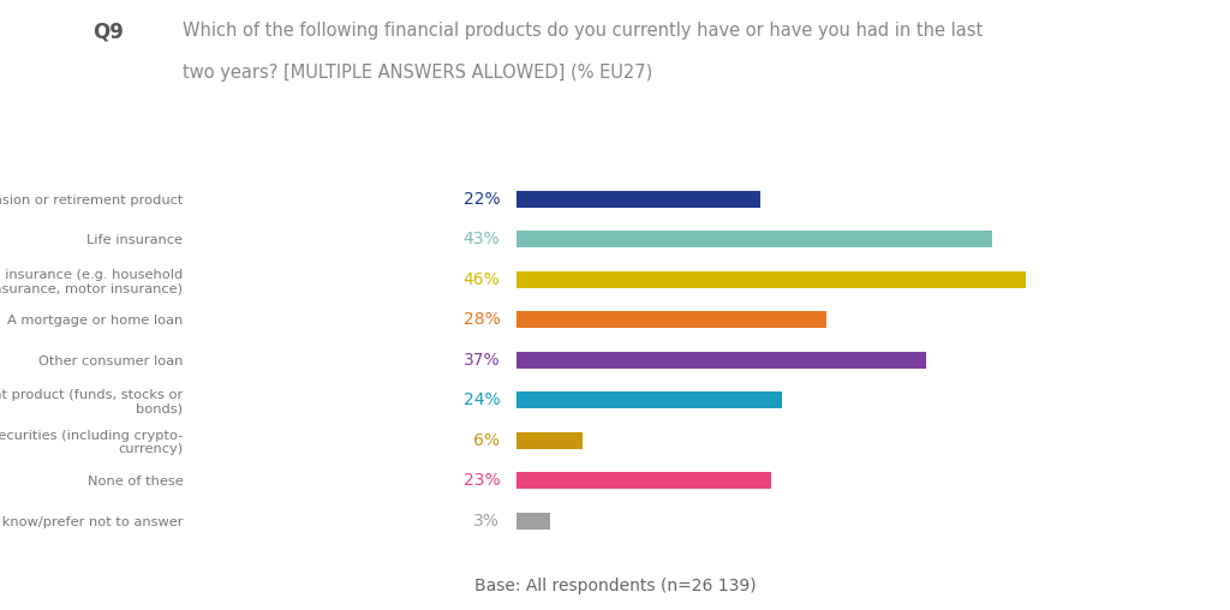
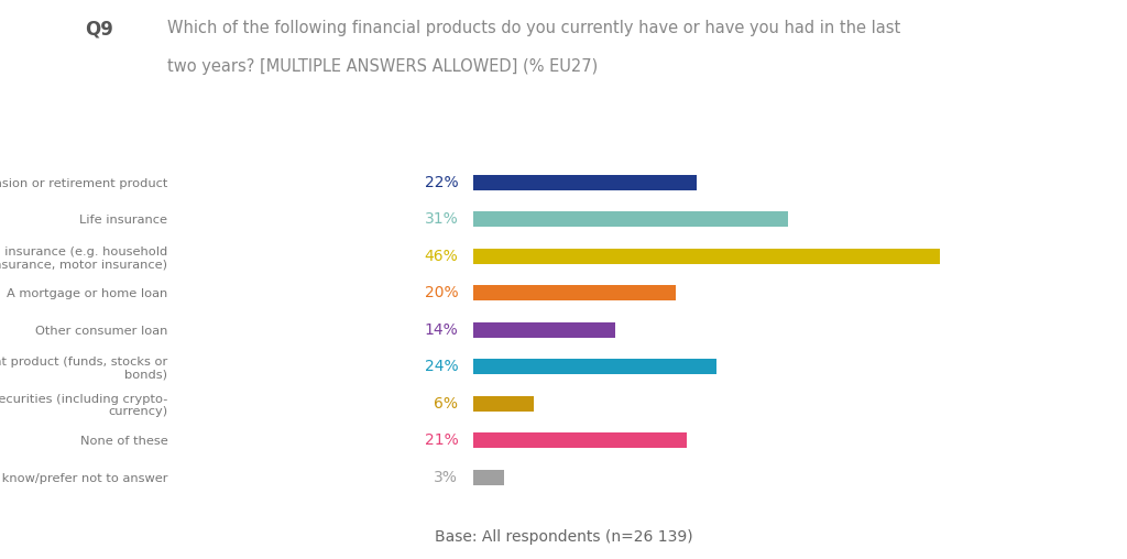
Life insurance: 43% -> 31%
A mortgage or home loan: 28% -> 20%
Other consumer loan: 37% -> 14%
None of these: 23% -> 21%
